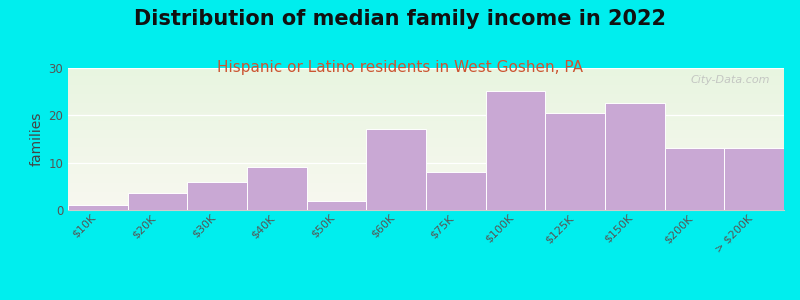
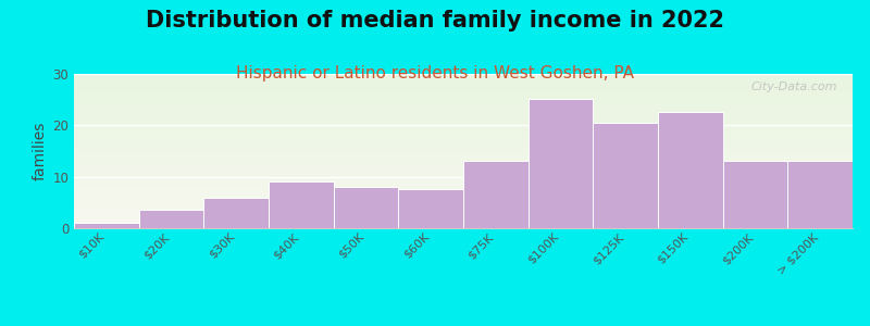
$50K: 2.0 -> 8.0
$60K: 17.0 -> 7.5
$75K: 8.0 -> 13.0
